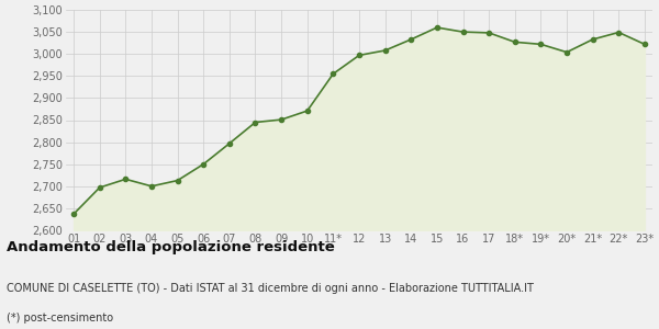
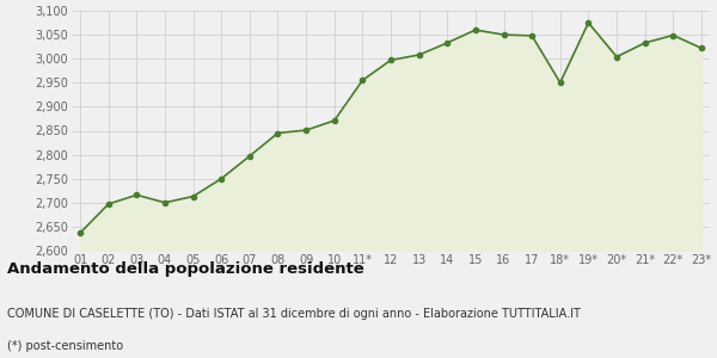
18*: 3,027 -> 2,950
19*: 3,022 -> 3,075
